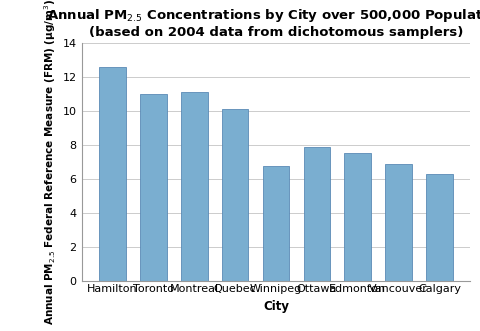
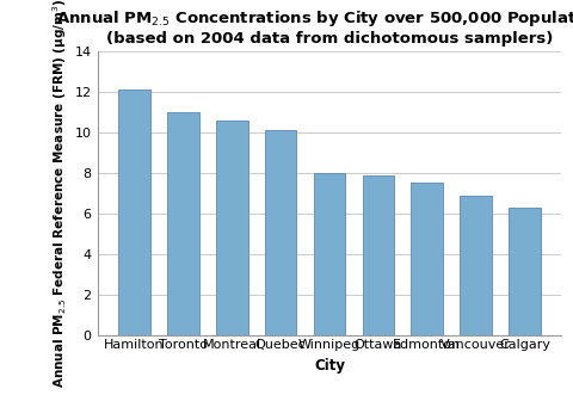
Hamilton: 12.6 -> 12.2
Montreal: 11.1 -> 10.6
Winnipeg: 6.8 -> 8.0
